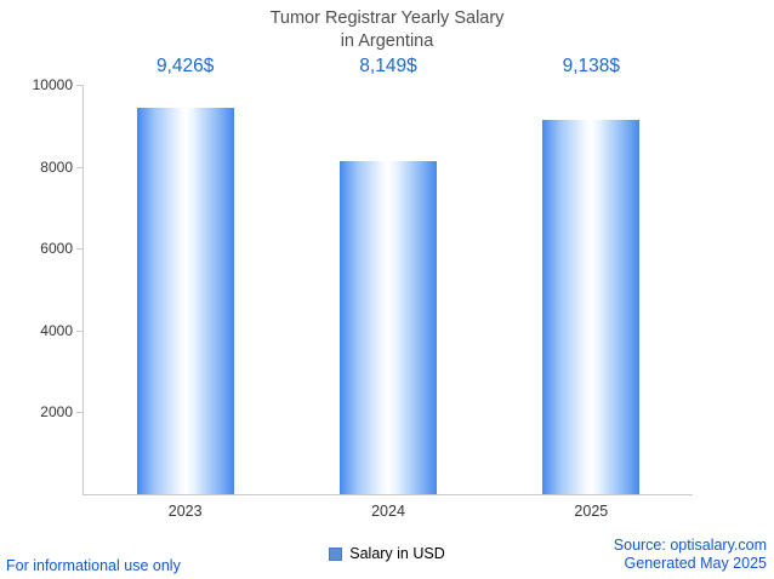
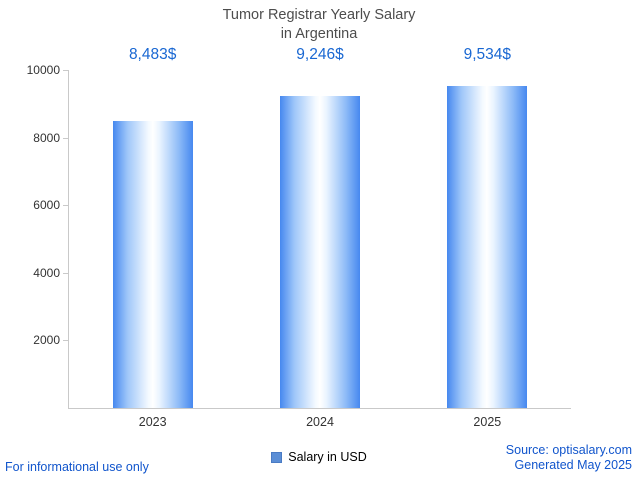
2023: 9,426 -> 8,483
2024: 8,149 -> 9,246
2025: 9,138 -> 9,534
